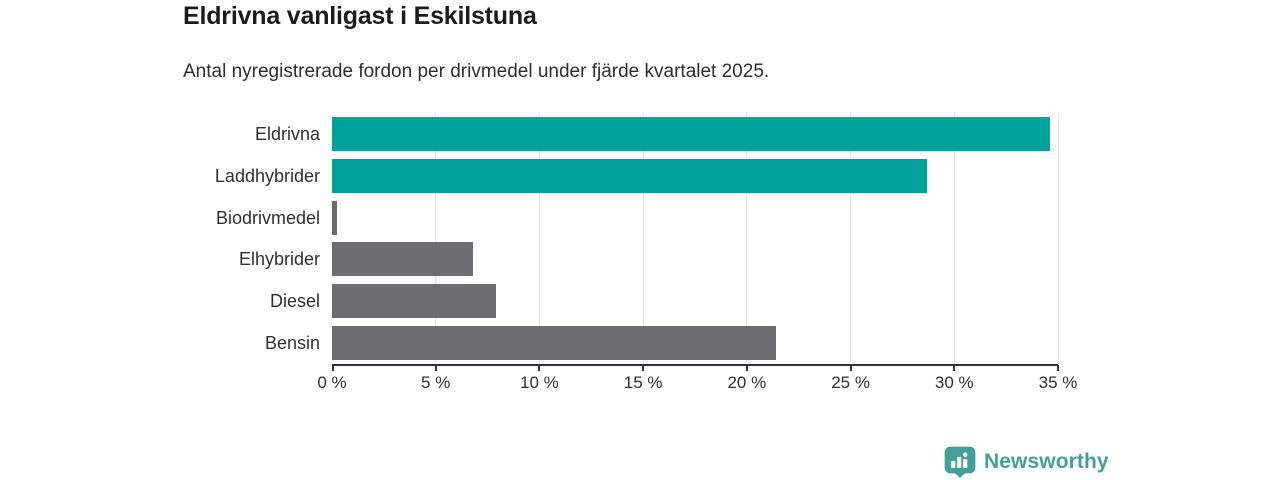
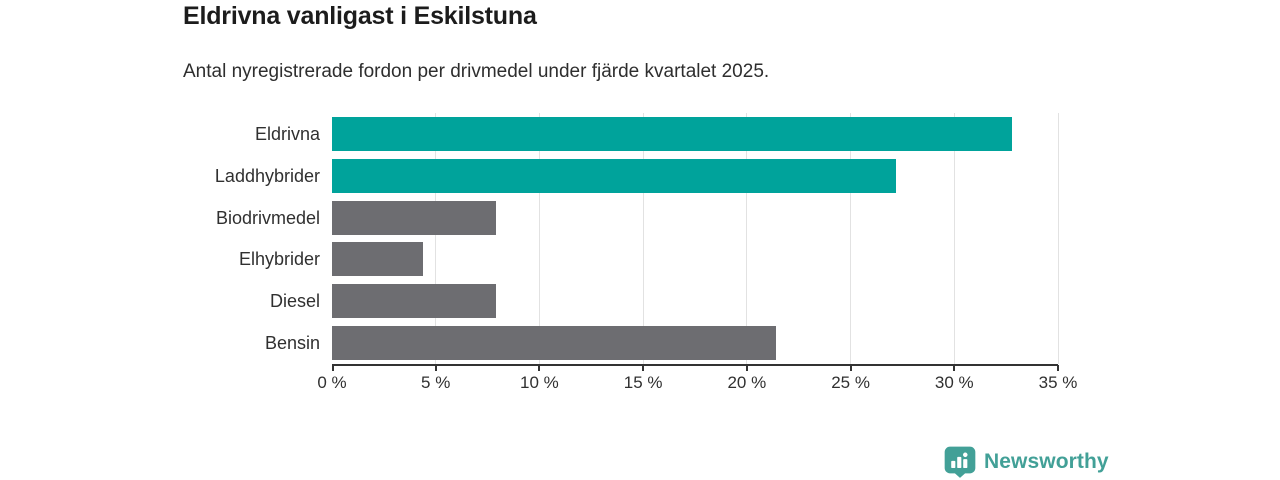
Eldrivna: 34.6% -> 32.8%
Laddhybrider: 28.7% -> 27.2%
Biodrivmedel: 0.2% -> 7.9%
Elhybrider: 6.8% -> 4.4%
